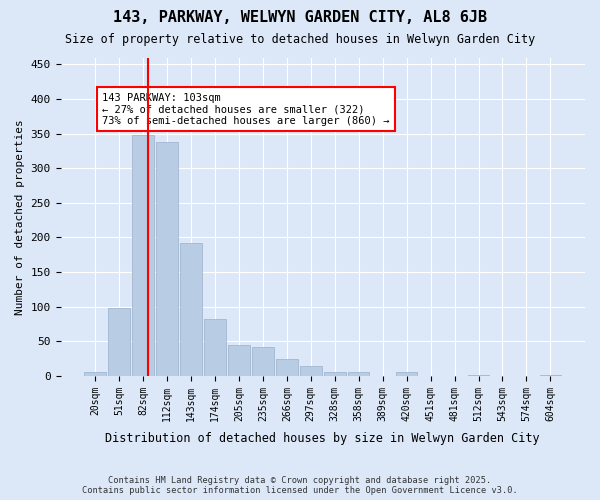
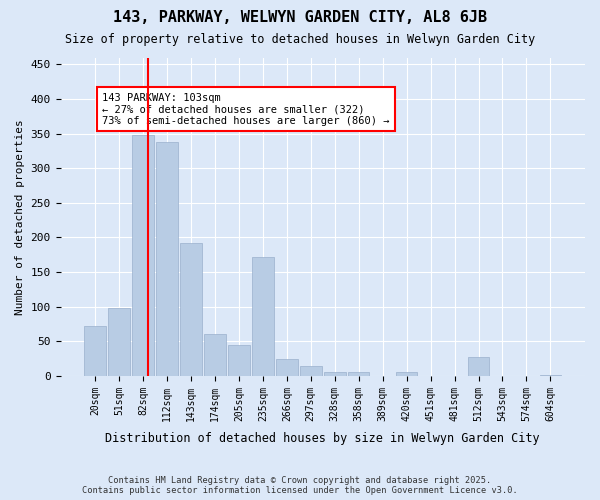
20sqm: 5 -> 72
174sqm: 82 -> 60
235sqm: 42 -> 172
512sqm: 2 -> 28
